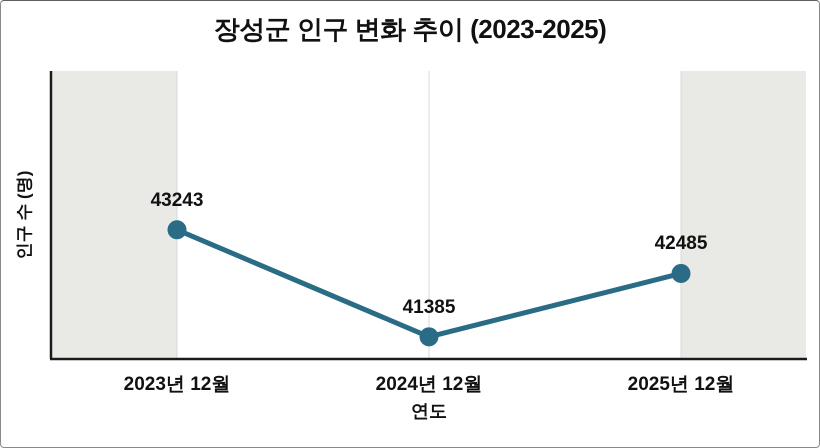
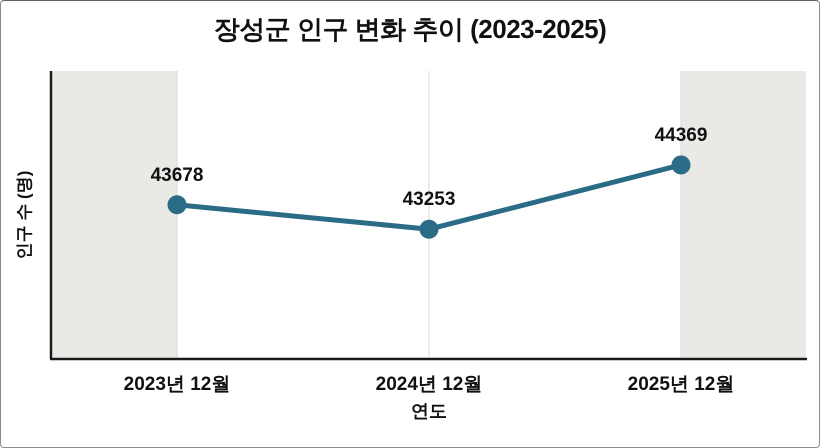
2023년 12월: 43243 -> 43678
2024년 12월: 41385 -> 43253
2025년 12월: 42485 -> 44369
